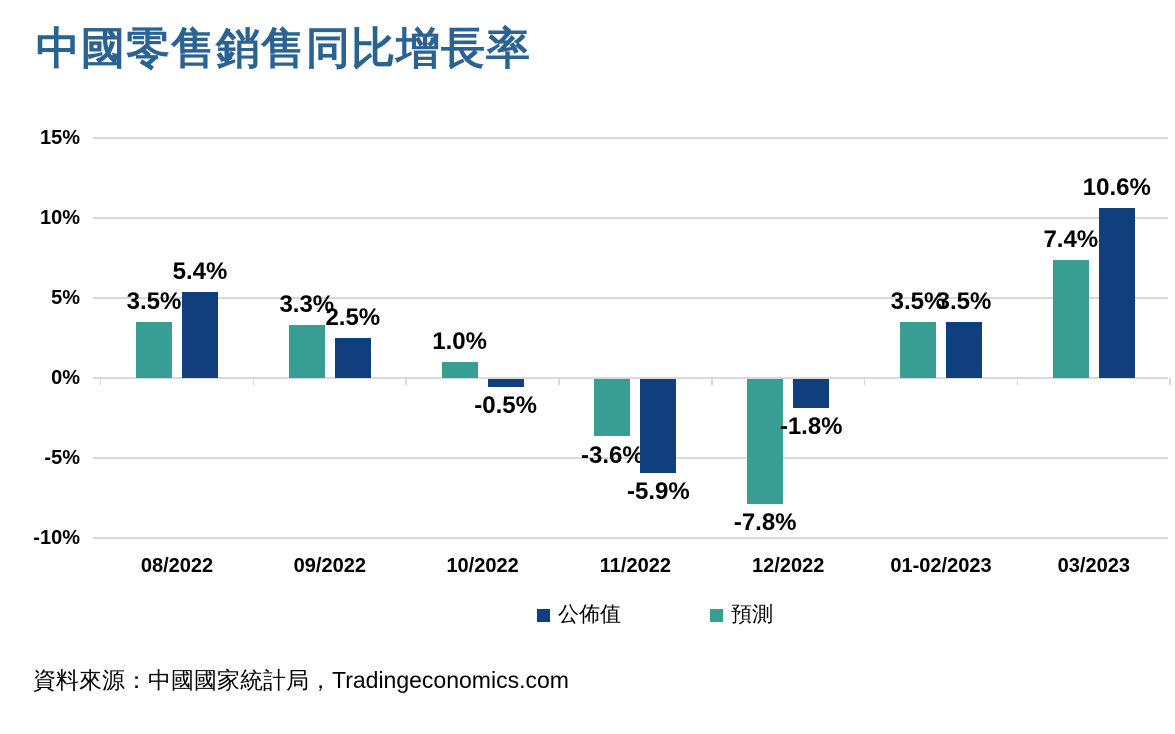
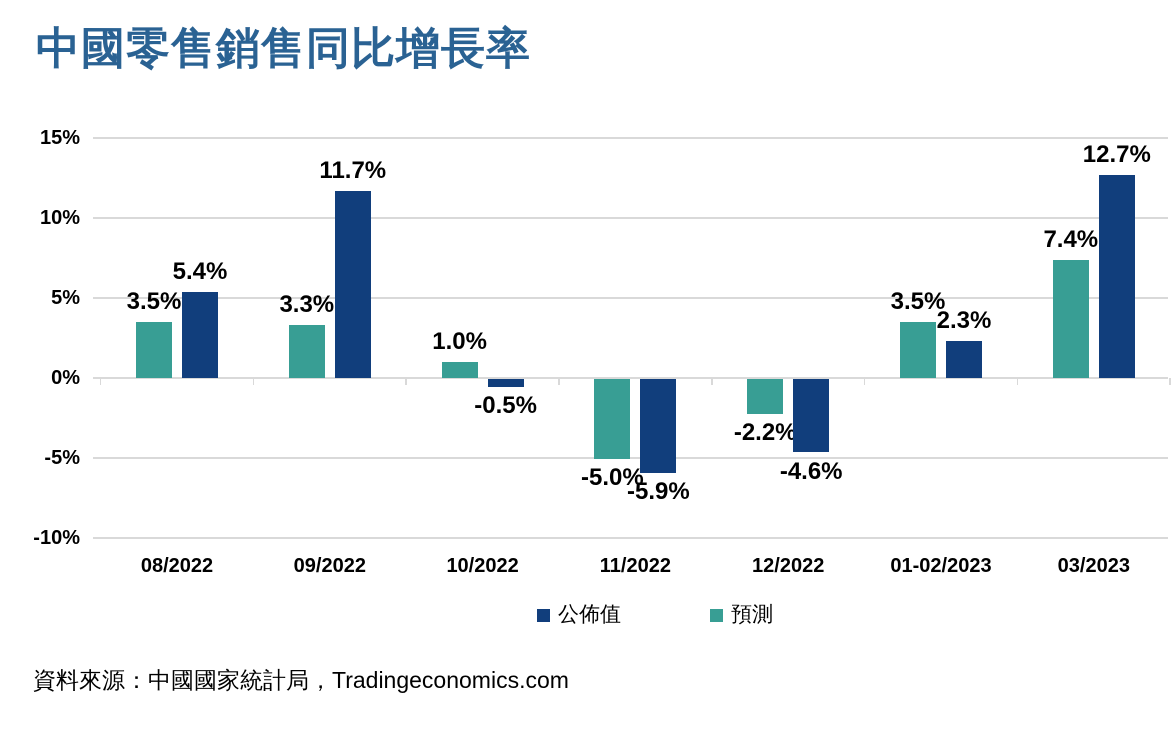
公佈值/09/2022: 2.5% -> 11.7%
預測/11/2022: -3.6% -> -5.0%
預測/12/2022: -7.8% -> -2.2%
公佈值/12/2022: -1.8% -> -4.6%
公佈值/01-02/2023: 3.5% -> 2.3%
公佈值/03/2023: 10.6% -> 12.7%
